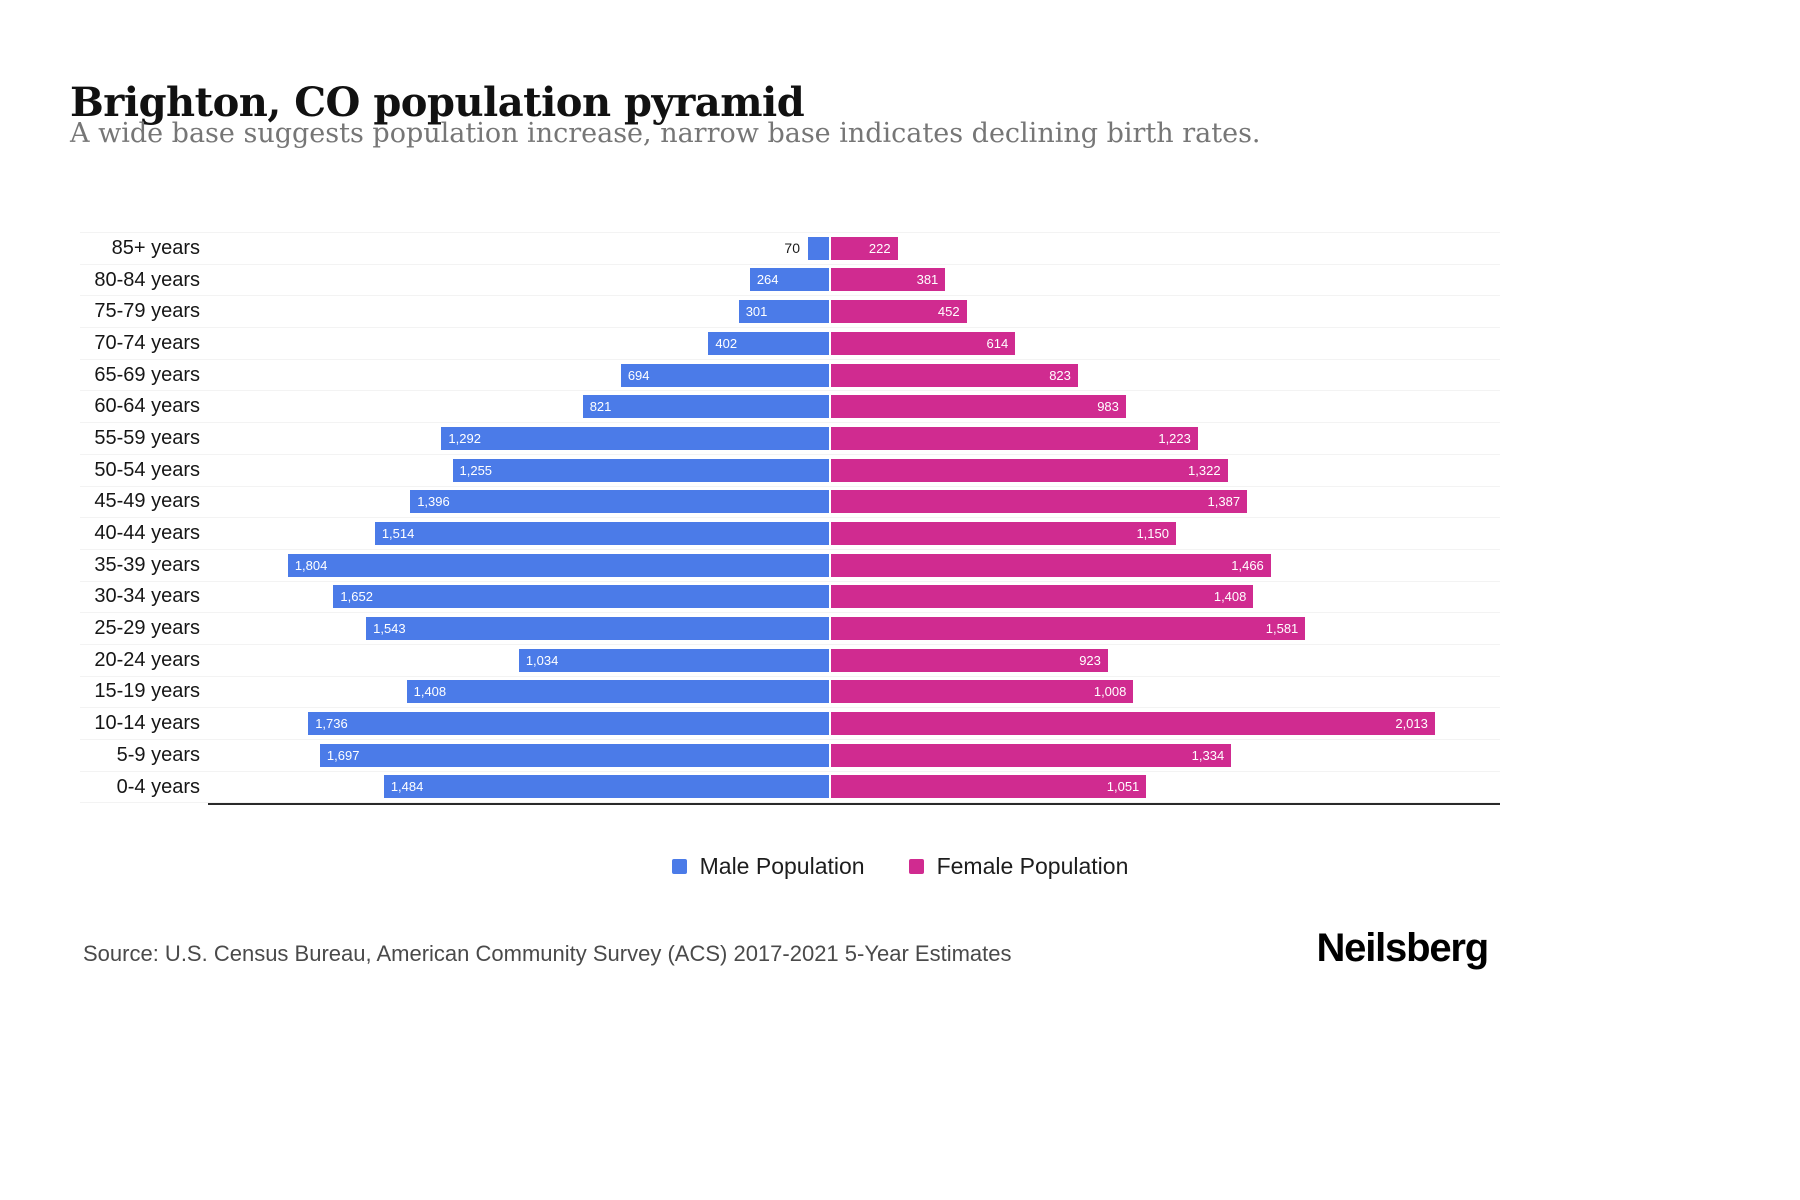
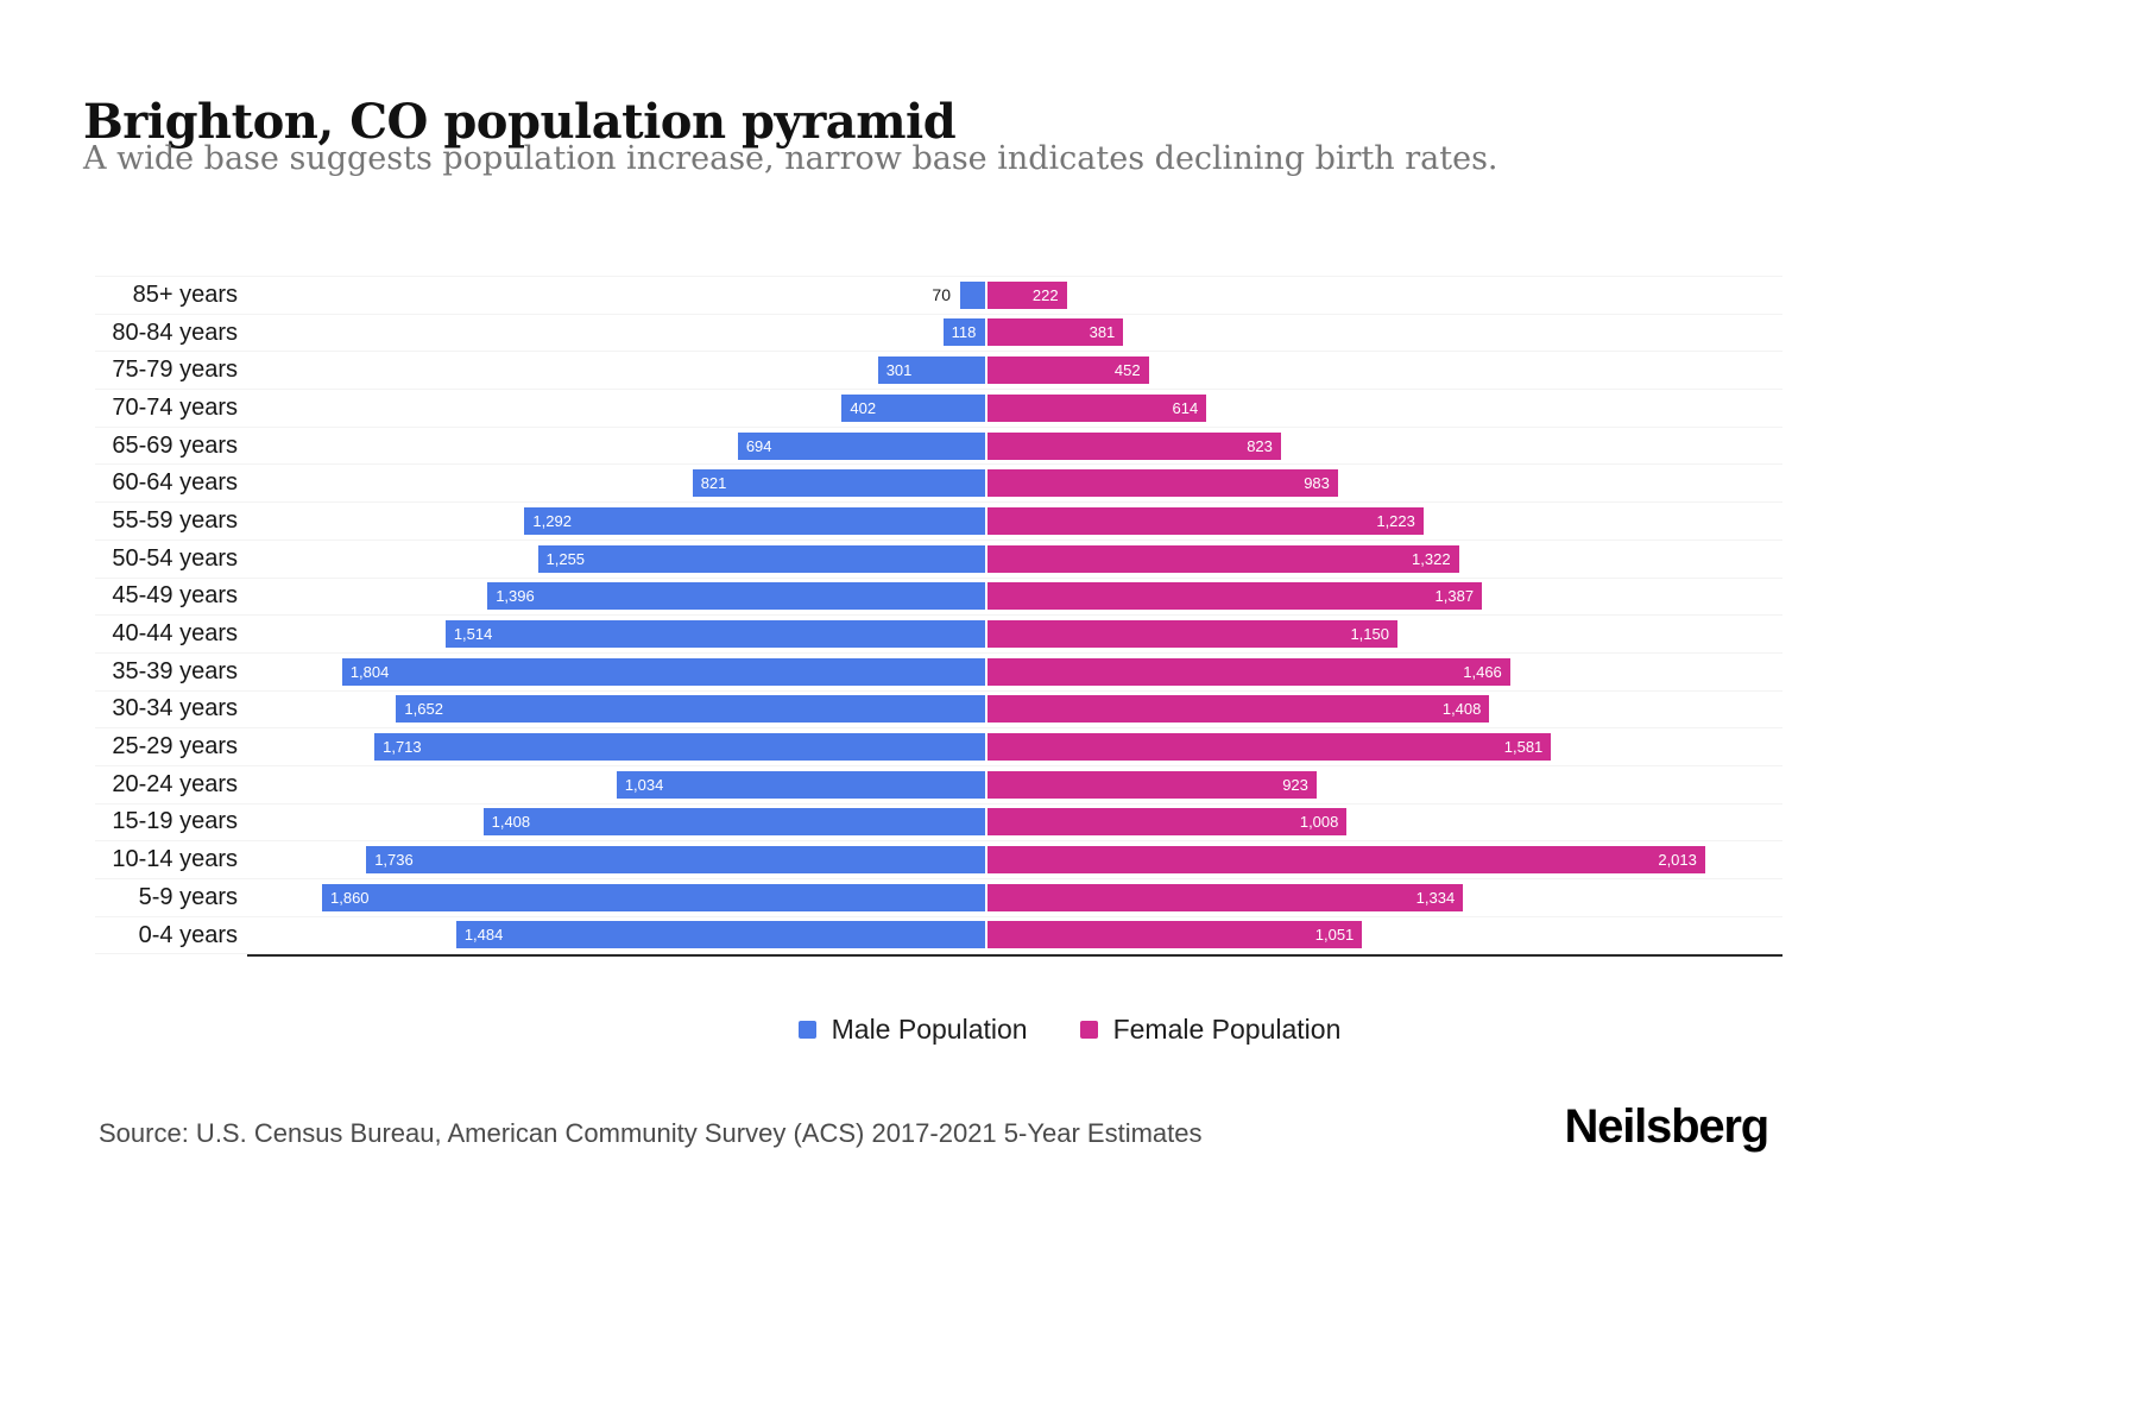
Male Population/80-84 years: 264 -> 118
Male Population/25-29 years: 1,543 -> 1,713
Male Population/5-9 years: 1,697 -> 1,860
